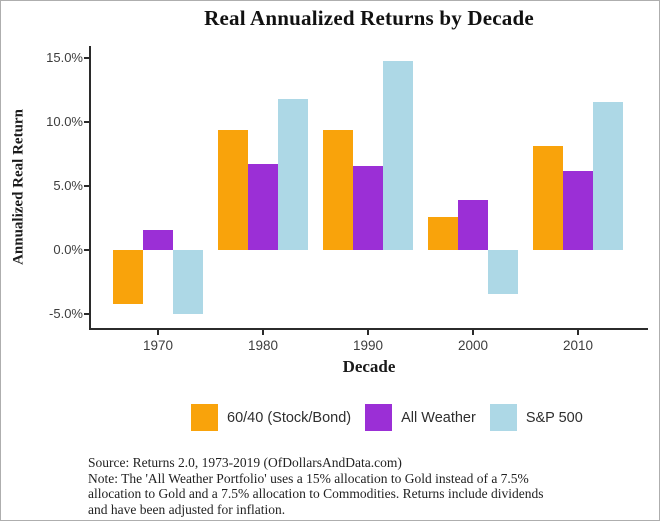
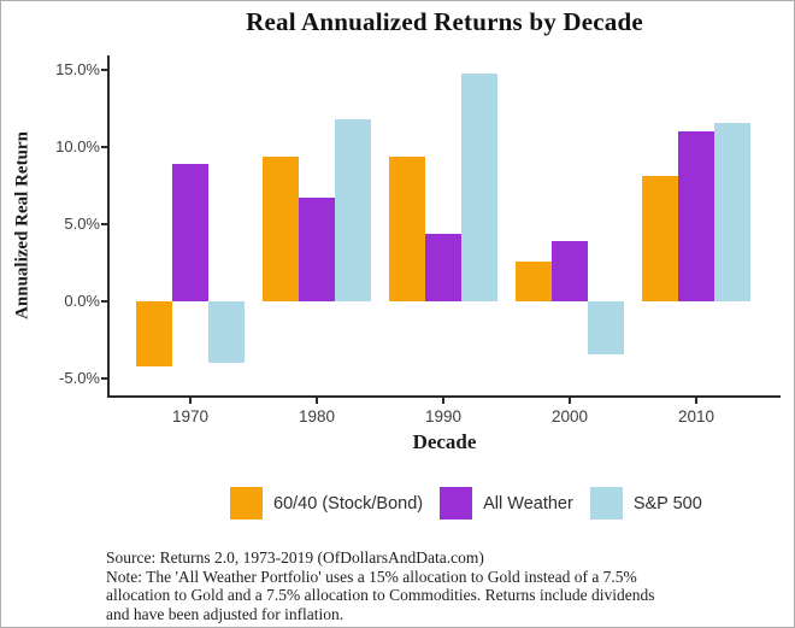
All Weather/1970: 1.6% -> 8.9%
S&P 500/1970: -5.0% -> -4.0%
All Weather/1990: 6.6% -> 4.4%
All Weather/2010: 6.2% -> 11.0%
